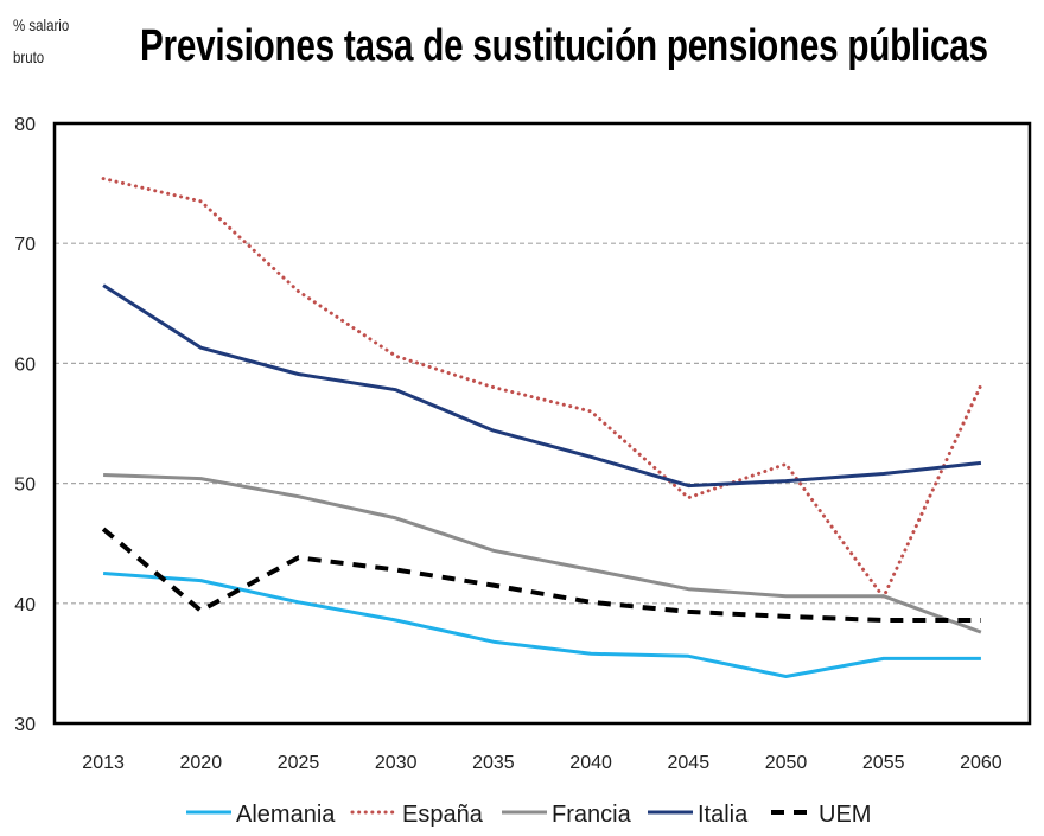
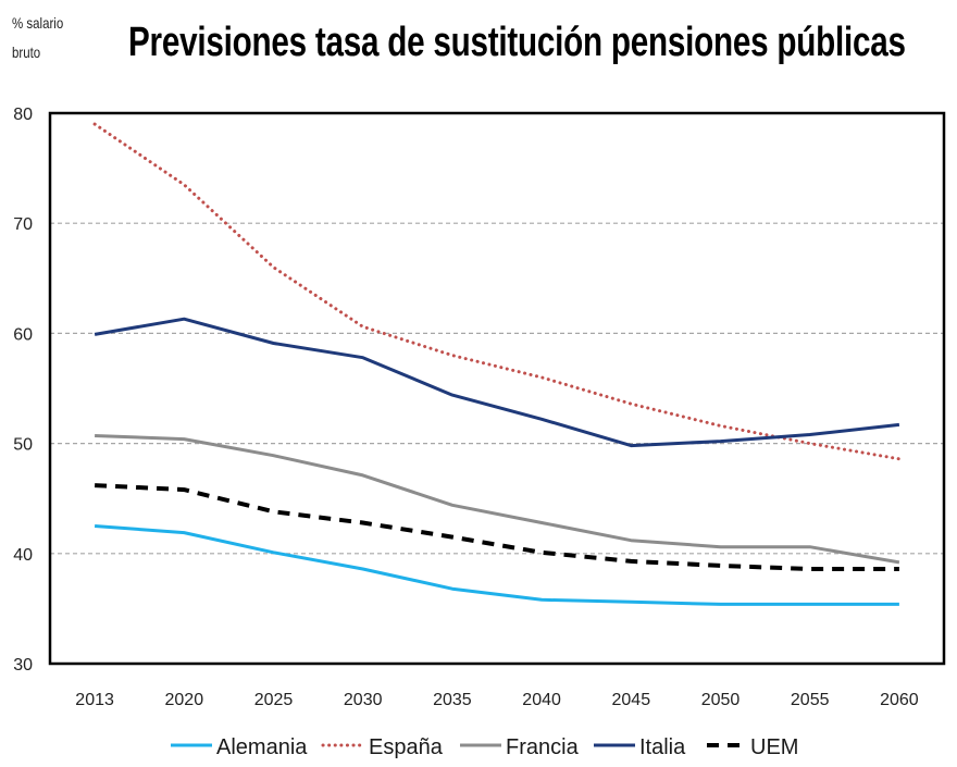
España/2013: 75.4 -> 79.0
Italia/2013: 66.5 -> 59.9
UEM/2020: 39.4 -> 45.8
España/2045: 48.8 -> 53.6
Alemania/2050: 33.9 -> 35.4
España/2055: 40.5 -> 50.0
España/2060: 58.2 -> 48.6
Francia/2060: 37.6 -> 39.2
